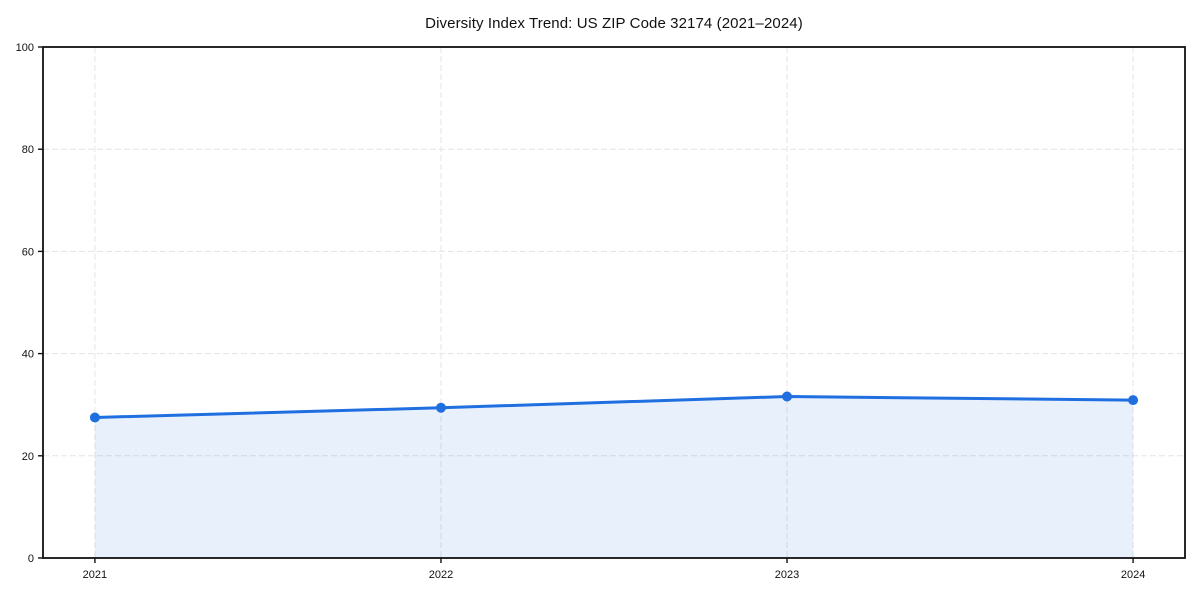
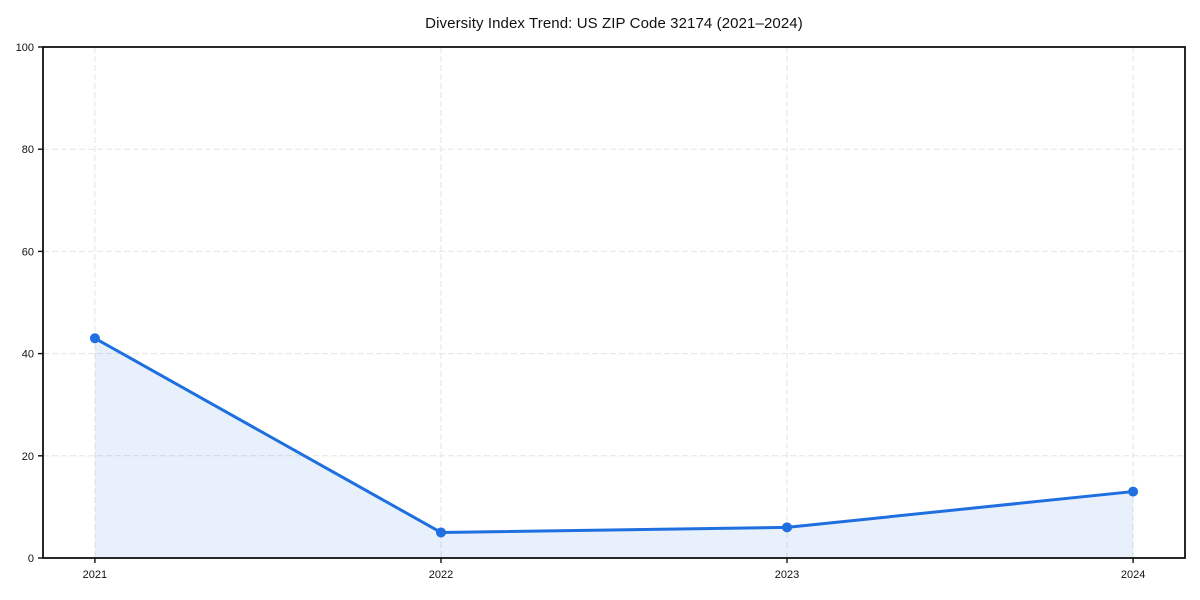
2021: 28 -> 43
2022: 29 -> 5
2023: 32 -> 6
2024: 31 -> 13
